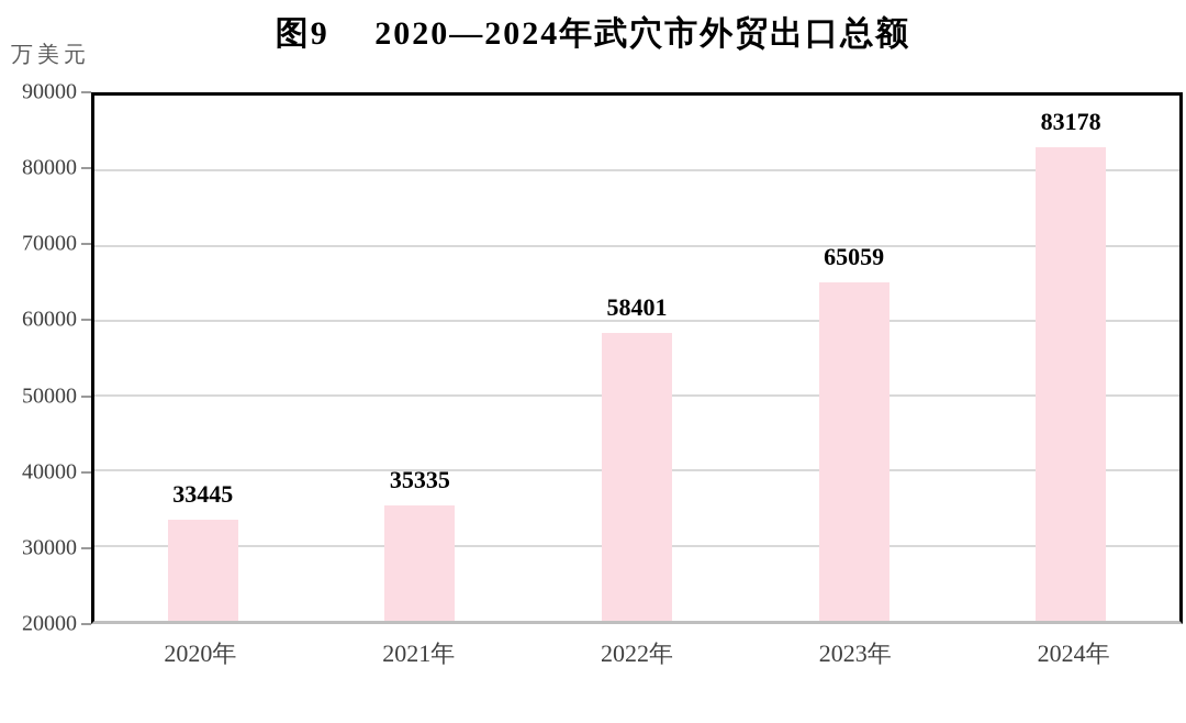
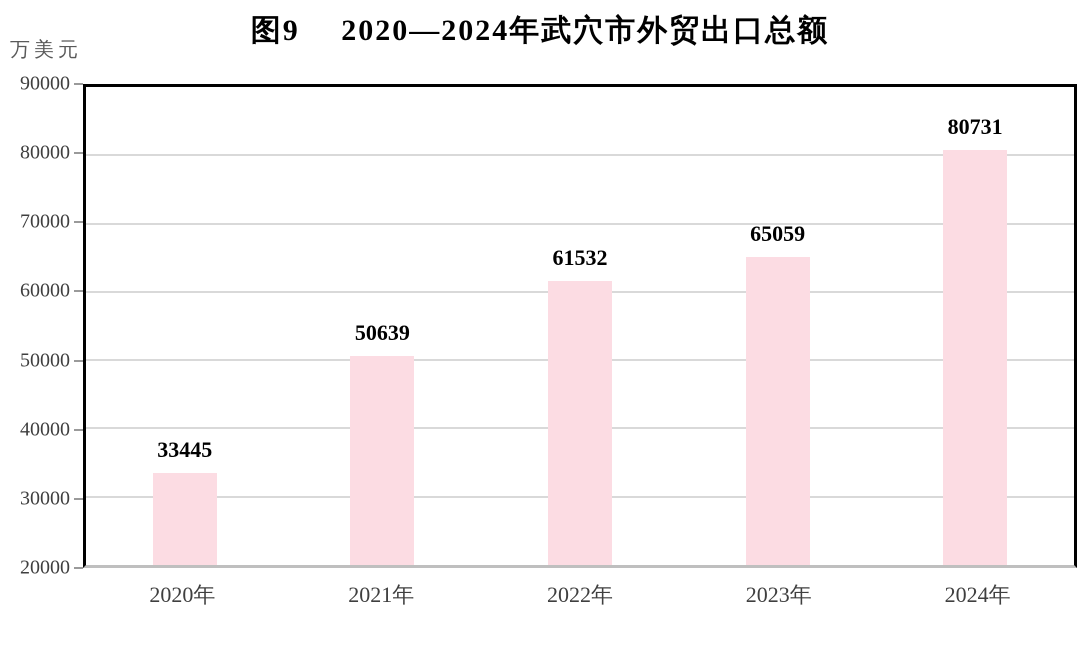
2021年: 35335 -> 50639
2022年: 58401 -> 61532
2024年: 83178 -> 80731
